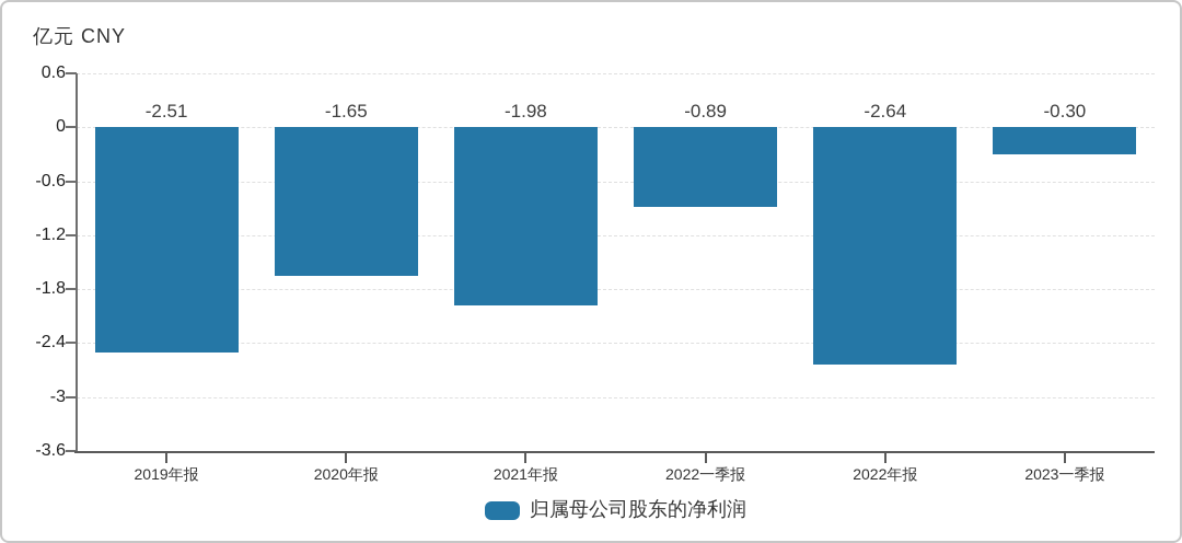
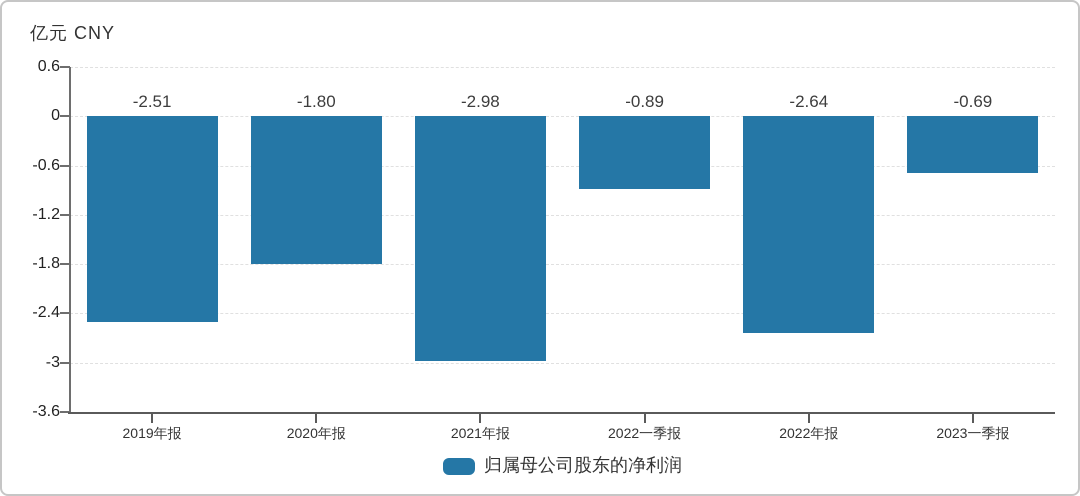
2020年报: -1.65 -> -1.80
2021年报: -1.98 -> -2.98
2023一季报: -0.30 -> -0.69
